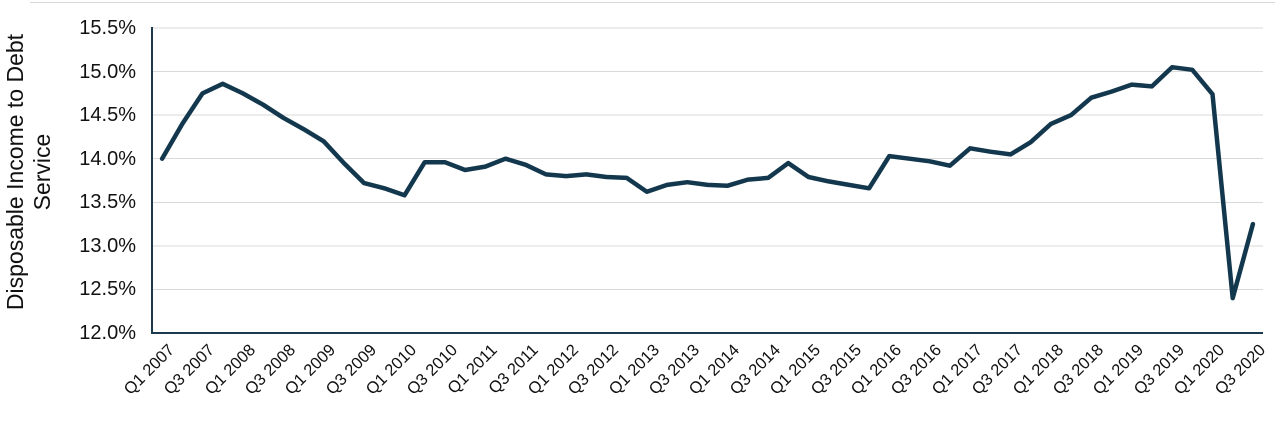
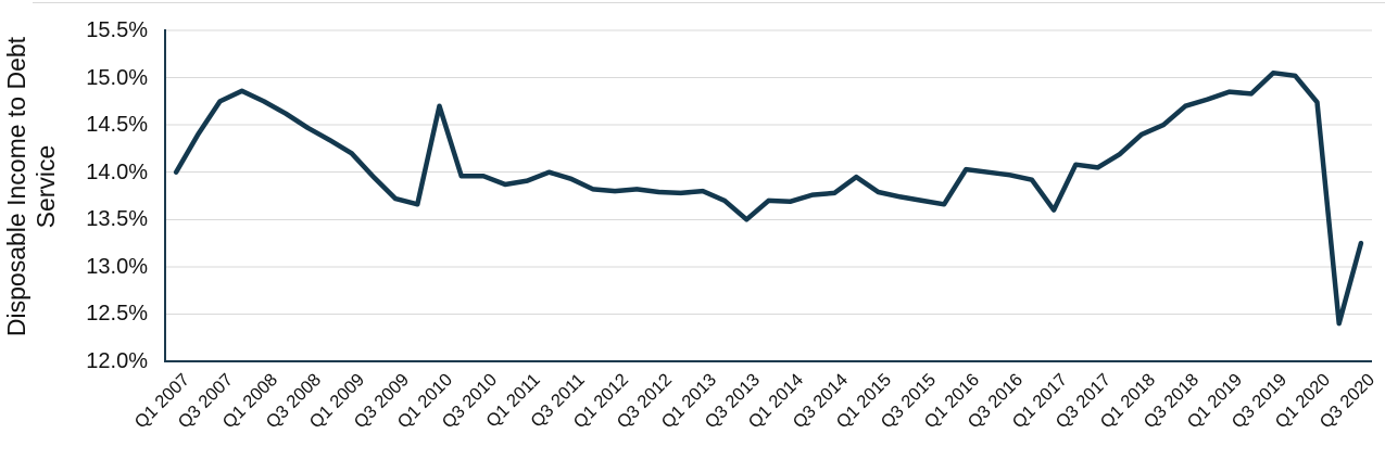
Q1 2010: 13.6% -> 14.7%
Q1 2013: 13.6% -> 13.8%
Q3 2013: 13.7% -> 13.5%
Q1 2017: 14.1% -> 13.6%
